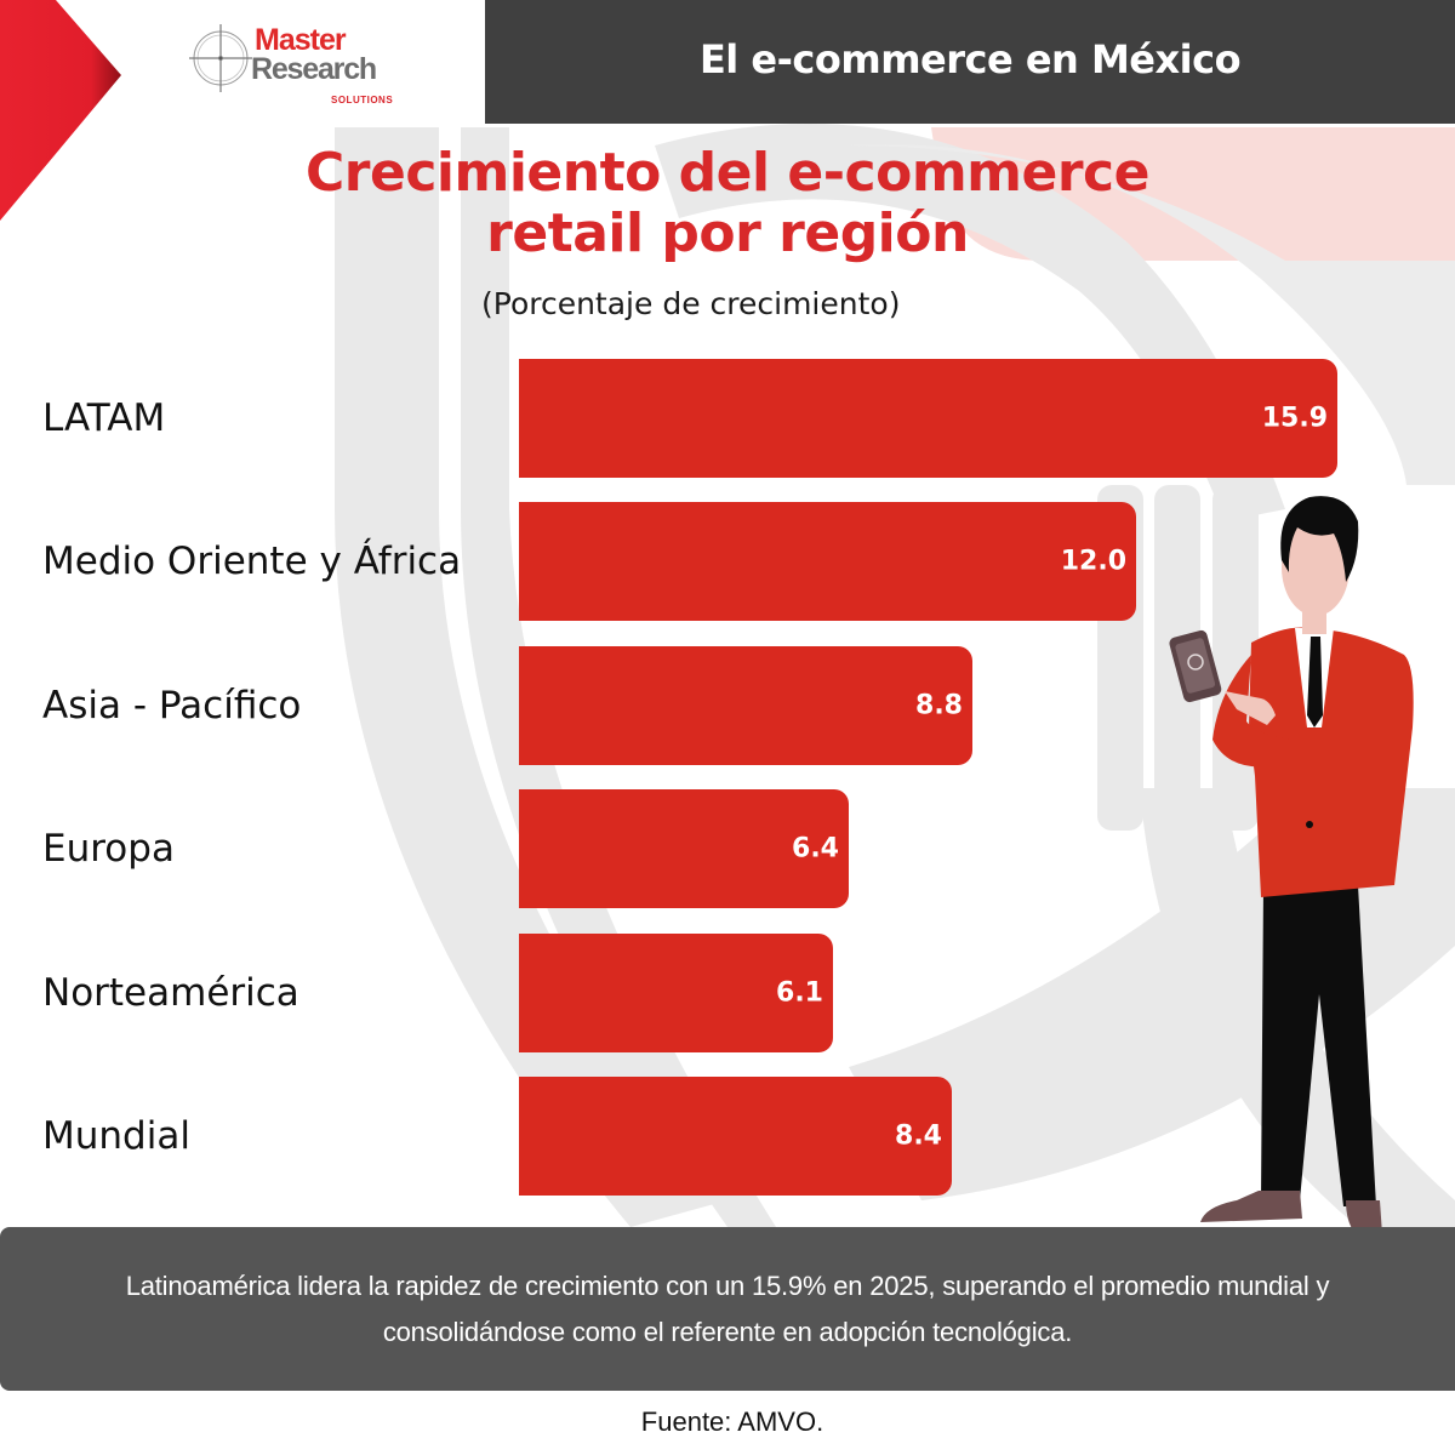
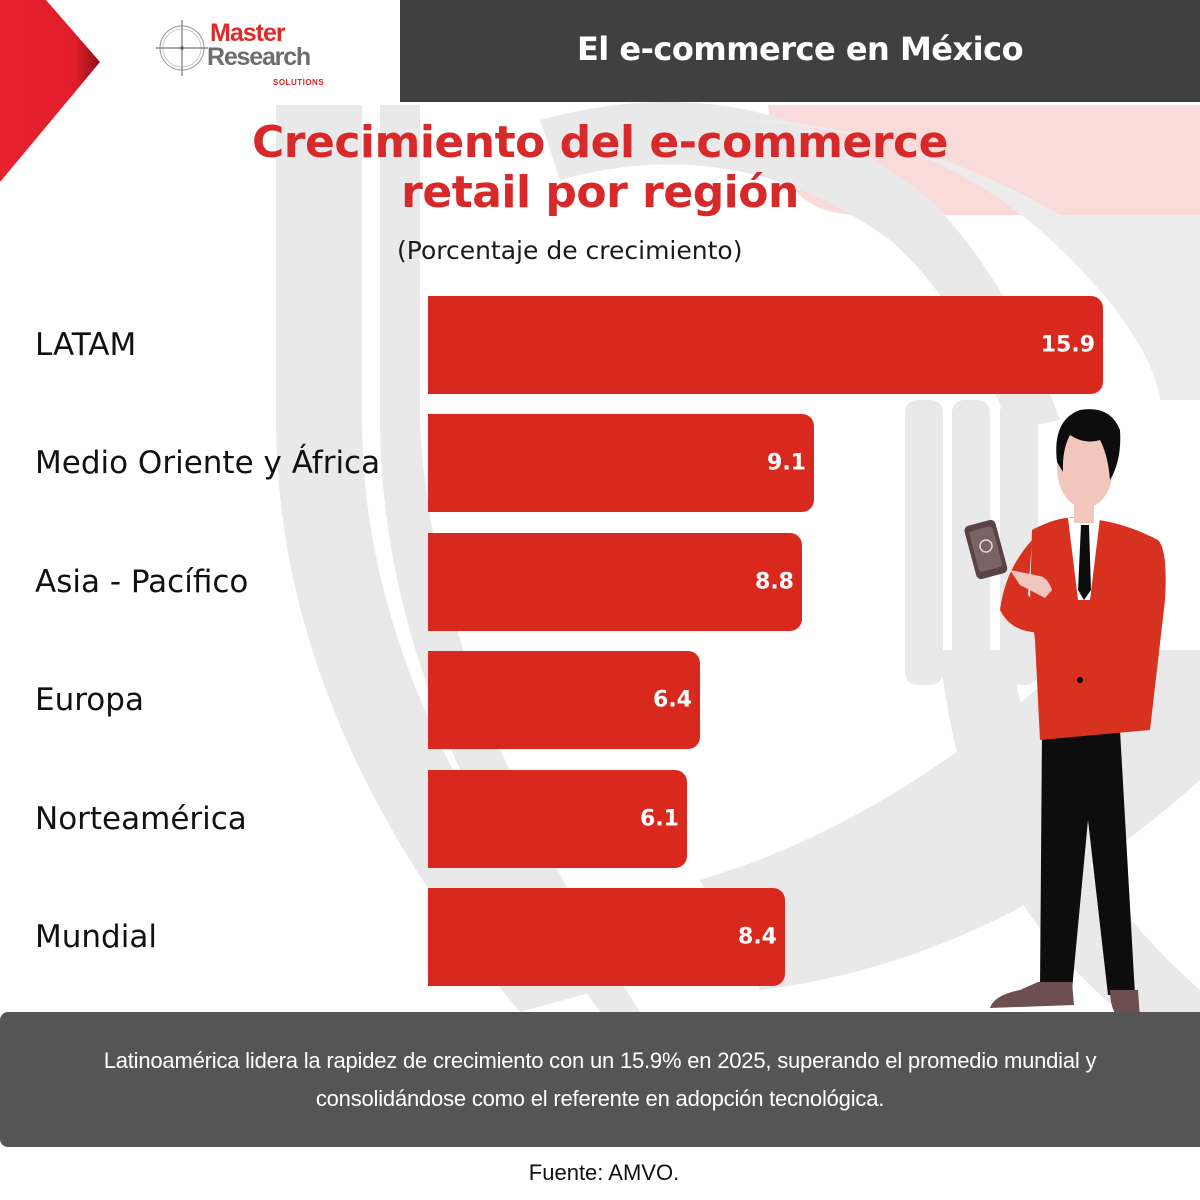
Medio Oriente y África: 12.0 -> 9.1
